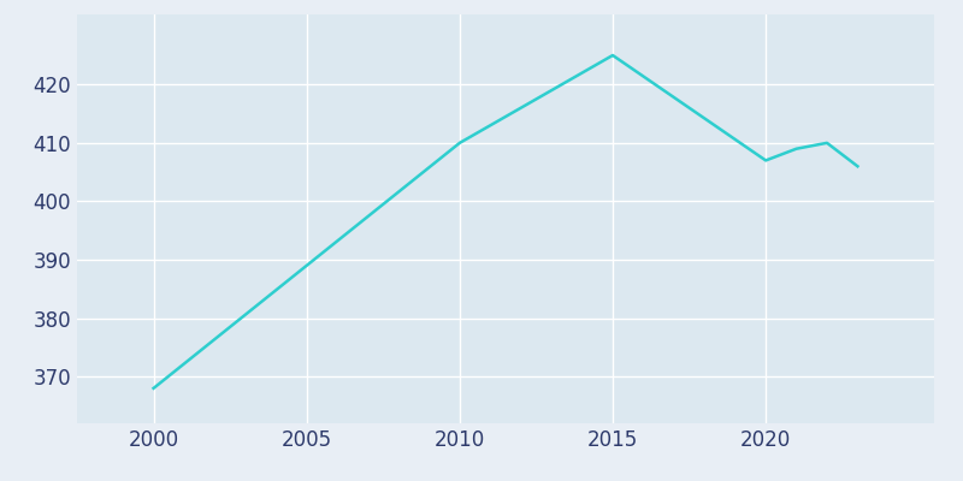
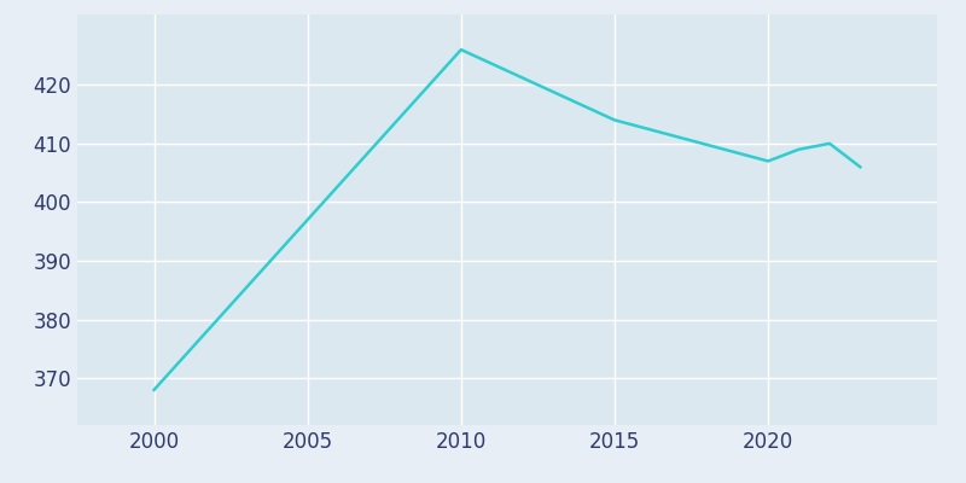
2010: 410 -> 426
2015: 425 -> 414
